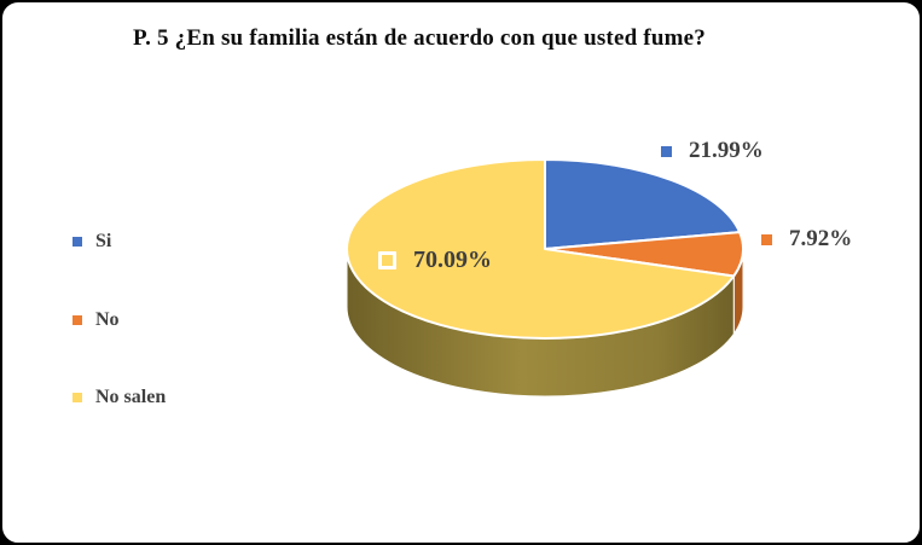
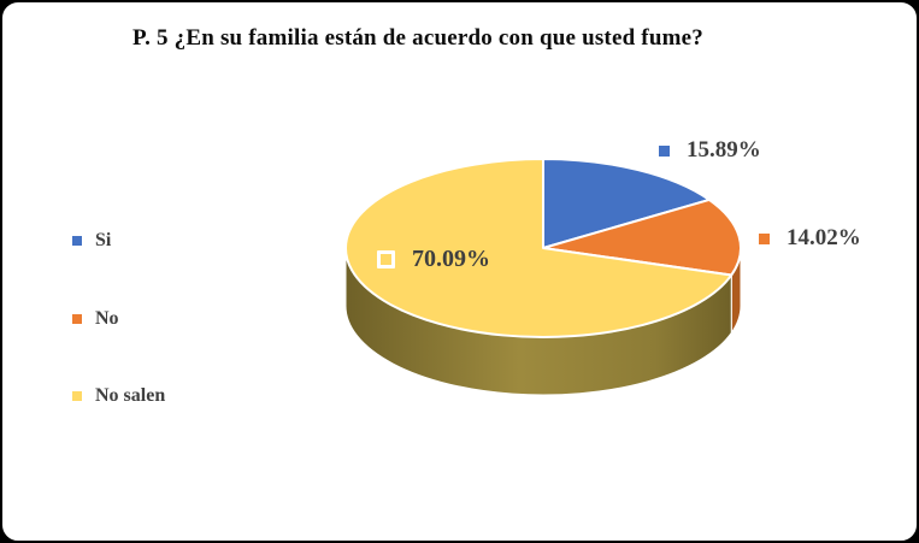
Si: 21.99% -> 15.89%
No: 7.92% -> 14.02%
